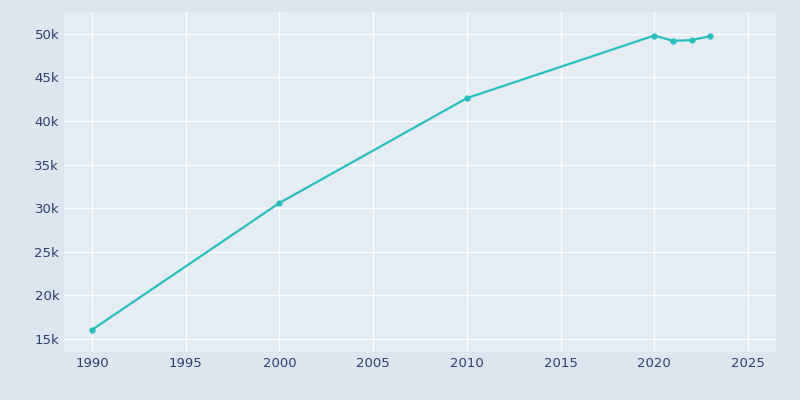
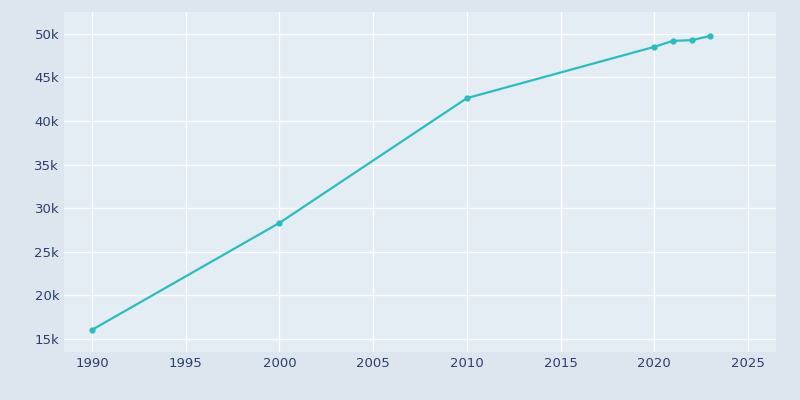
2000: 30.6k -> 28.3k
2020: 49.8k -> 48.5k
